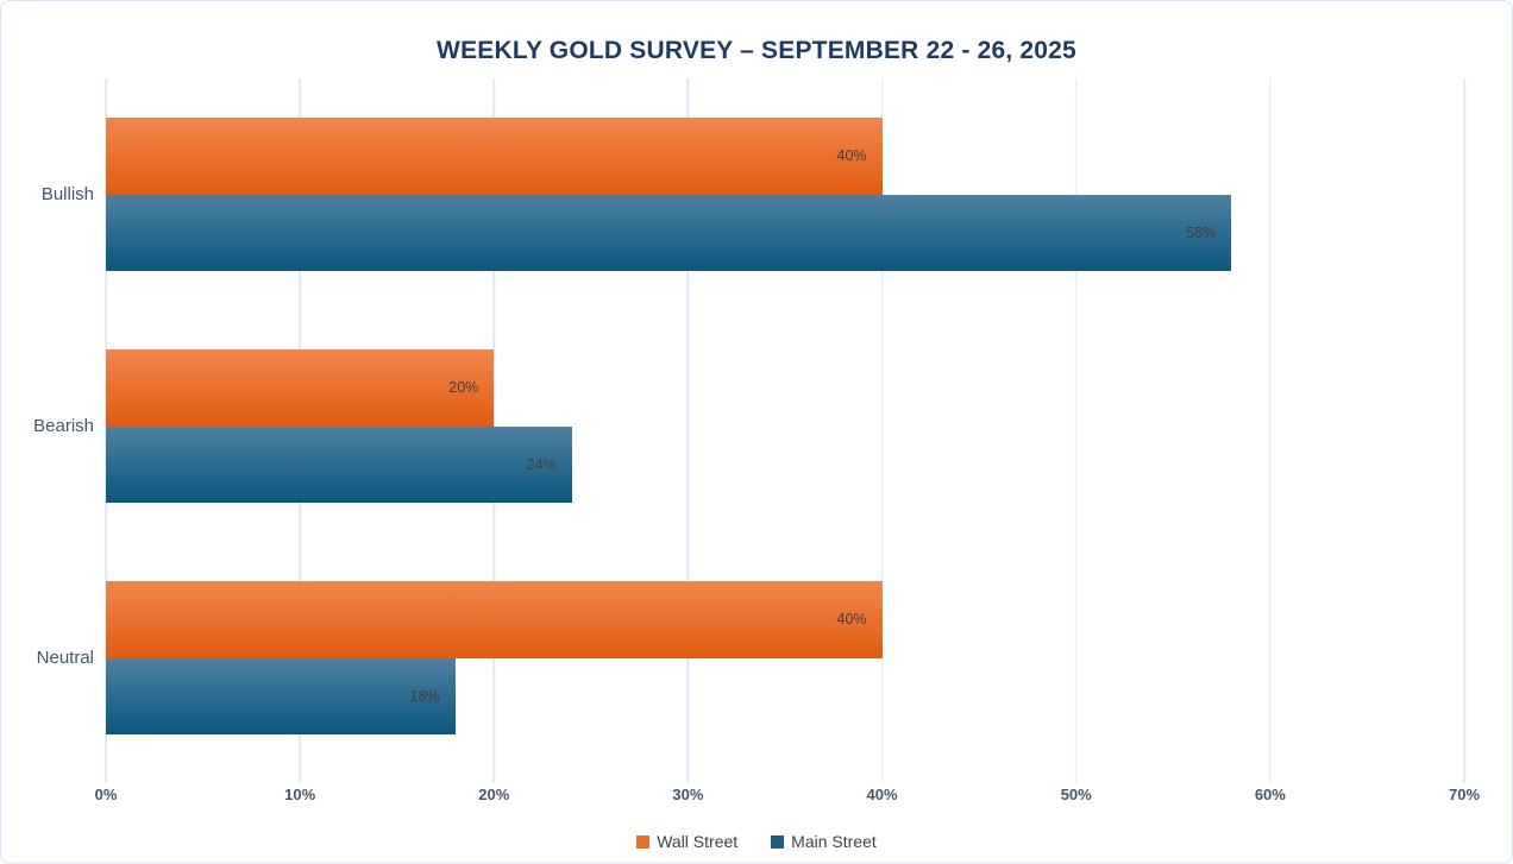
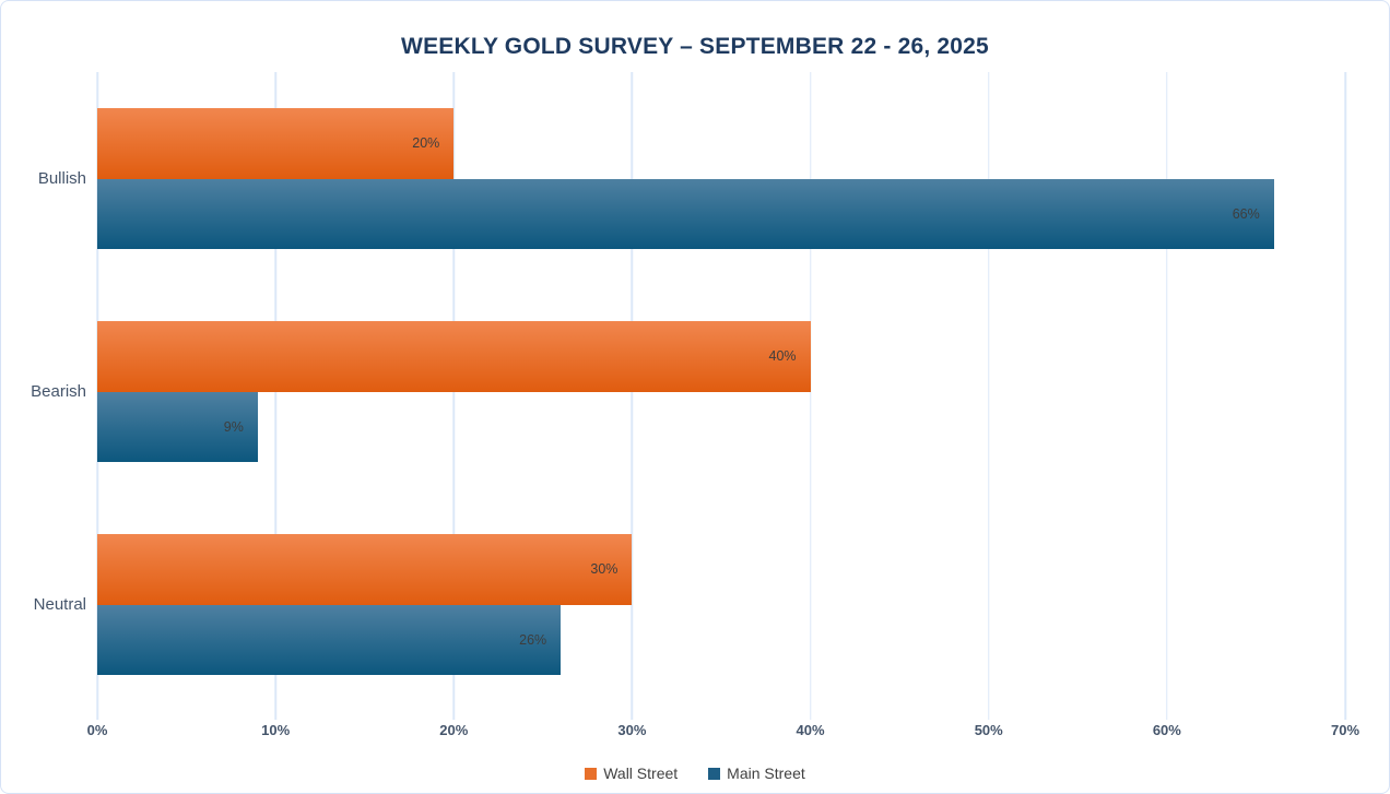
Wall Street/Bullish: 40% -> 20%
Main Street/Bullish: 58% -> 66%
Wall Street/Bearish: 20% -> 40%
Main Street/Bearish: 24% -> 9%
Wall Street/Neutral: 40% -> 30%
Main Street/Neutral: 18% -> 26%
